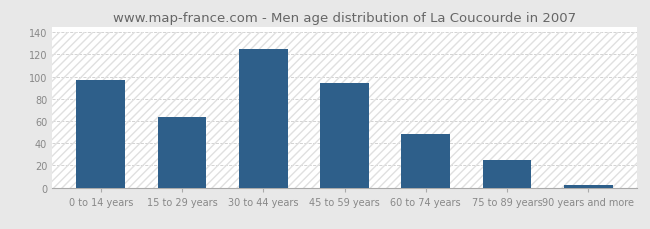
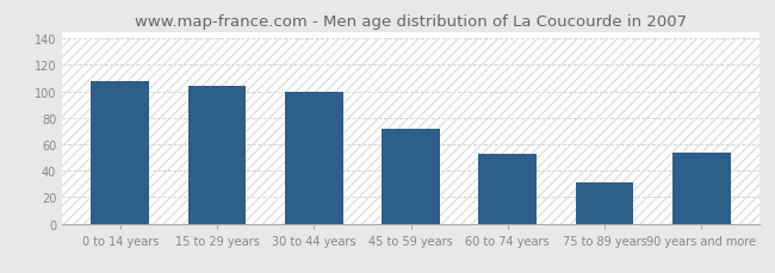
0 to 14 years: 97 -> 108
15 to 29 years: 64 -> 104
30 to 44 years: 125 -> 100
45 to 59 years: 94 -> 72
60 to 74 years: 48 -> 53
75 to 89 years: 25 -> 31
90 years and more: 2 -> 54
